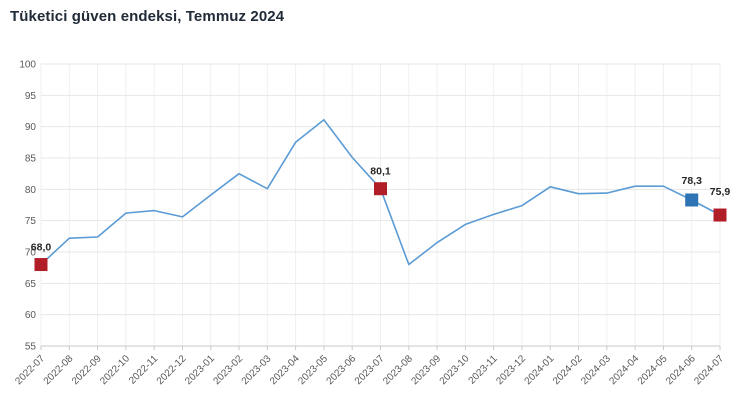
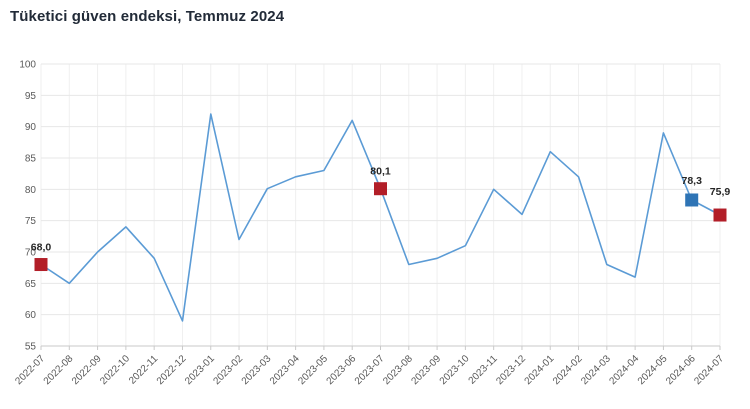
2022-08: 72 -> 65
2022-09: 72 -> 70
2022-10: 76 -> 74
2022-11: 77 -> 69
2022-12: 76 -> 59
2023-01: 79 -> 92
2023-02: 82 -> 72
2023-04: 88 -> 82
2023-05: 91 -> 83
2023-06: 85 -> 91
2023-09: 72 -> 69
2023-10: 74 -> 71
2023-11: 76 -> 80
2023-12: 77 -> 76
2024-01: 80 -> 86
2024-02: 79 -> 82
2024-03: 79 -> 68
2024-04: 80 -> 66
2024-05: 80 -> 89
